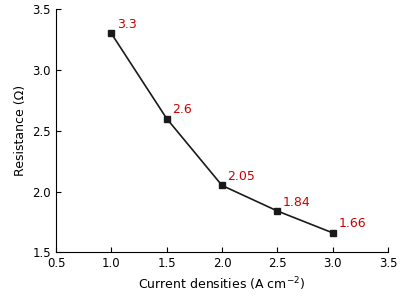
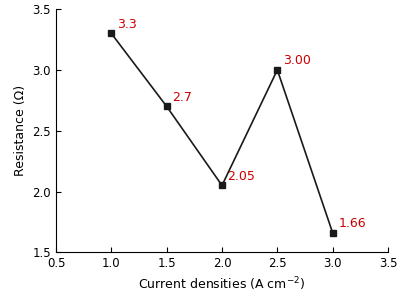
1.5: 2.6 -> 2.7
2.5: 1.84 -> 3.00
